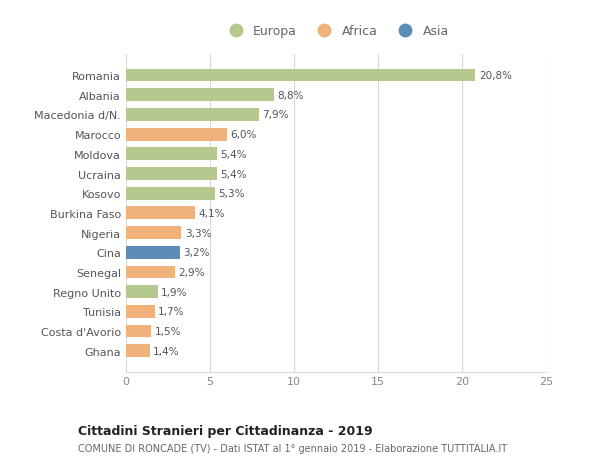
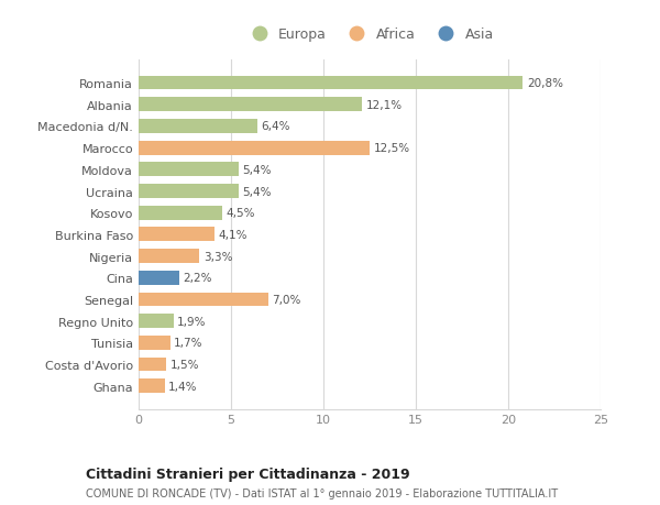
Albania: 8,8% -> 12,1%
Macedonia d/N.: 7,9% -> 6,4%
Marocco: 6,0% -> 12,5%
Kosovo: 5,3% -> 4,5%
Cina: 3,2% -> 2,2%
Senegal: 2,9% -> 7,0%
